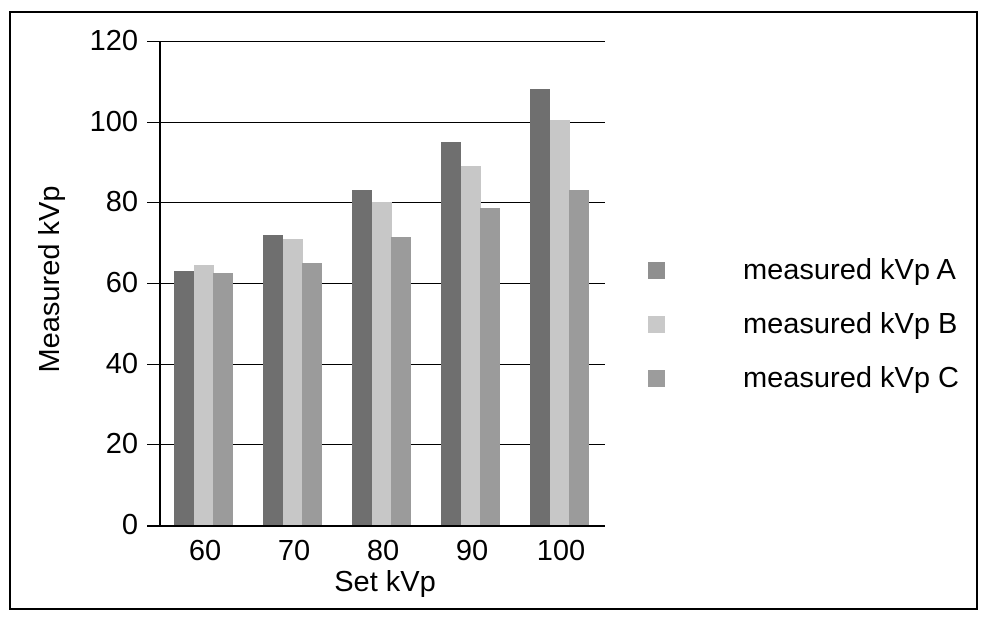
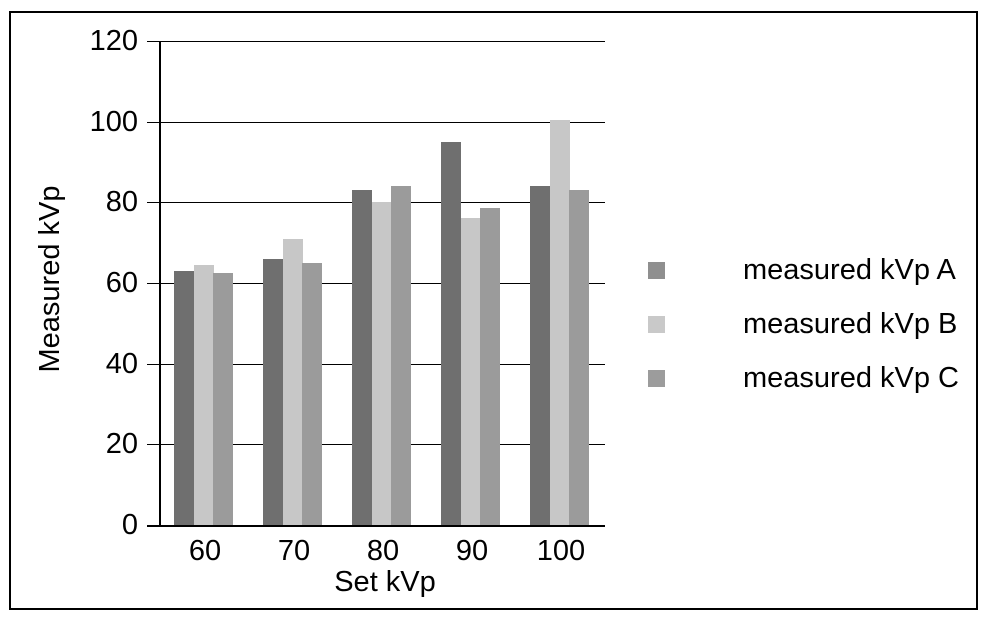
measured kVp A/70: 72 -> 66
measured kVp C/80: 72 -> 84
measured kVp B/90: 89 -> 76
measured kVp A/100: 108 -> 84
